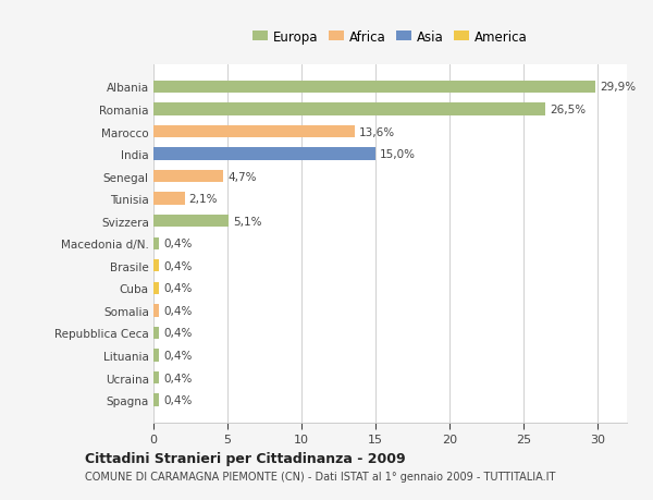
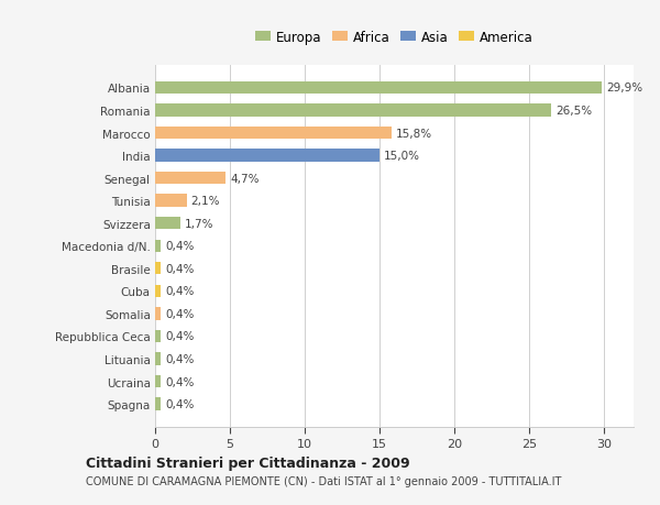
Marocco: 13,6% -> 15,8%
Svizzera: 5,1% -> 1,7%
